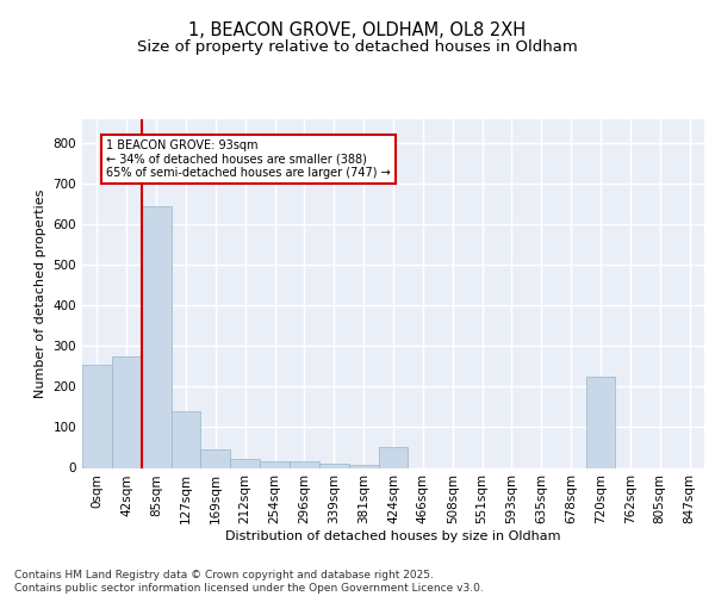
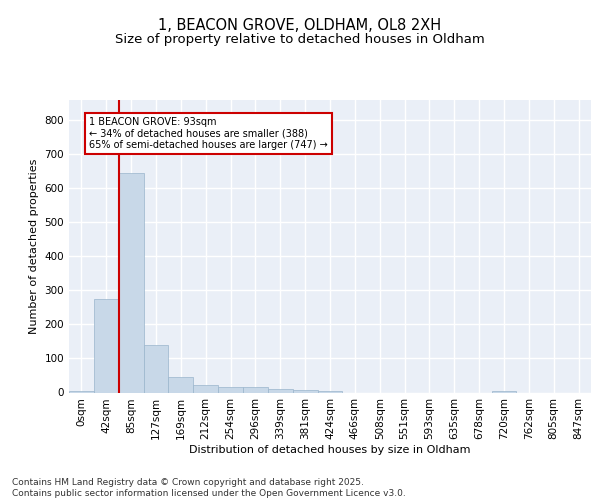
0sqm: 255 -> 5
424sqm: 50 -> 5
720sqm: 225 -> 3
